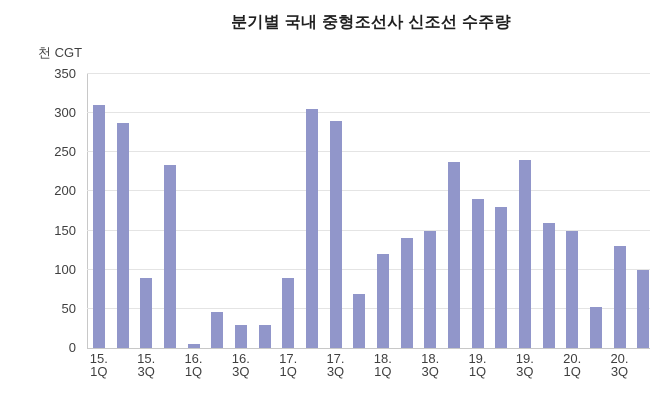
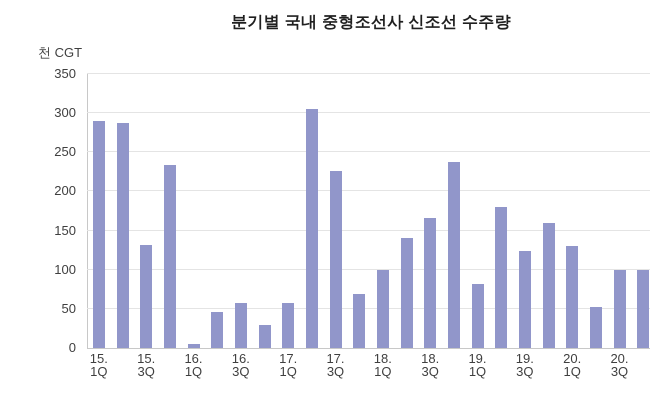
15.1Q: 310 -> 290
15.3Q: 90 -> 130
16.3Q: 30 -> 60
17.1Q: 90 -> 60
17.3Q: 290 -> 230
18.1Q: 120 -> 100
18.3Q: 150 -> 170
19.1Q: 190 -> 80
19.3Q: 240 -> 120
20.1Q: 150 -> 130
20.3Q: 130 -> 100
